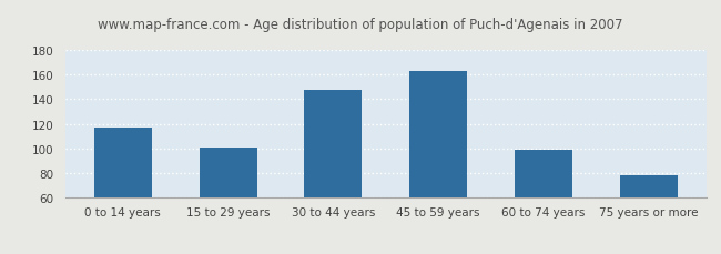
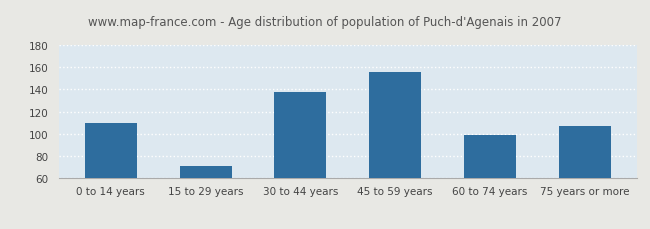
0 to 14 years: 117 -> 110
15 to 29 years: 101 -> 71
30 to 44 years: 148 -> 138
45 to 59 years: 163 -> 156
75 years or more: 78 -> 107
